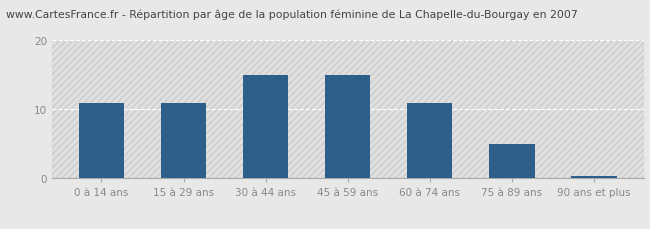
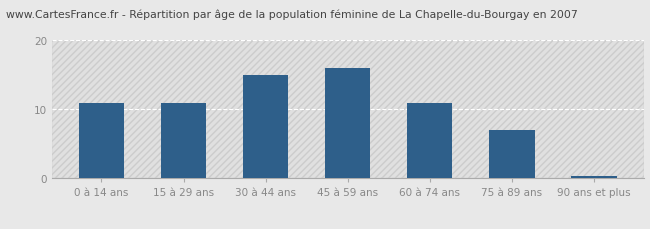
45 à 59 ans: 15.0 -> 16.0
75 à 89 ans: 5.0 -> 7.0
